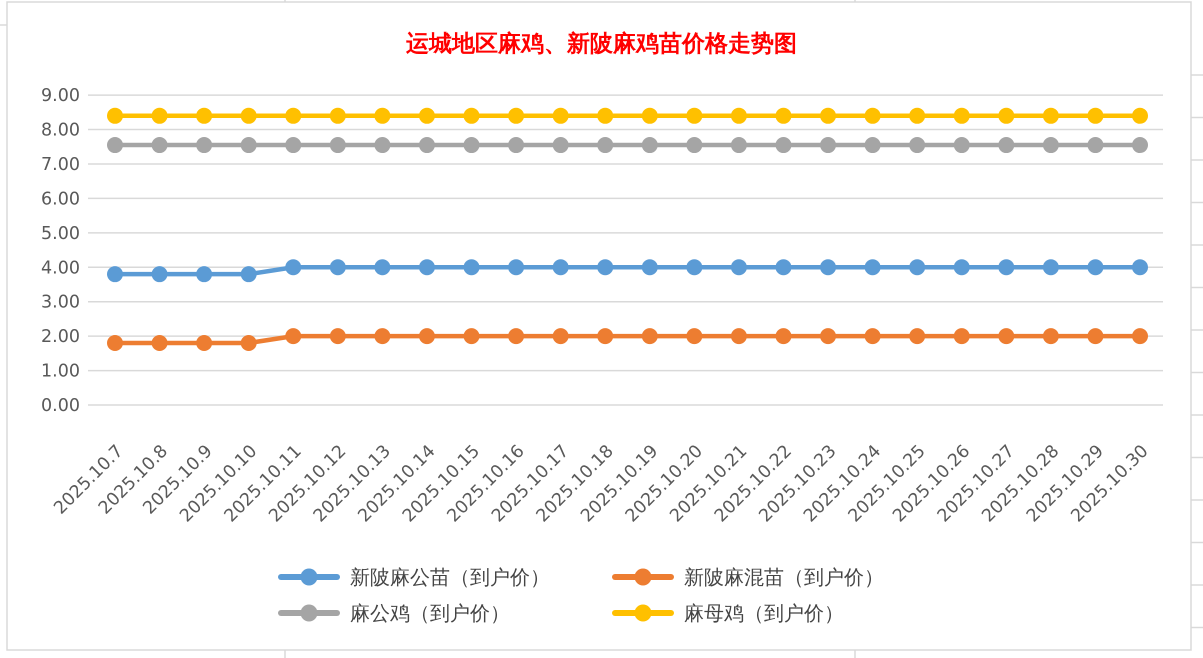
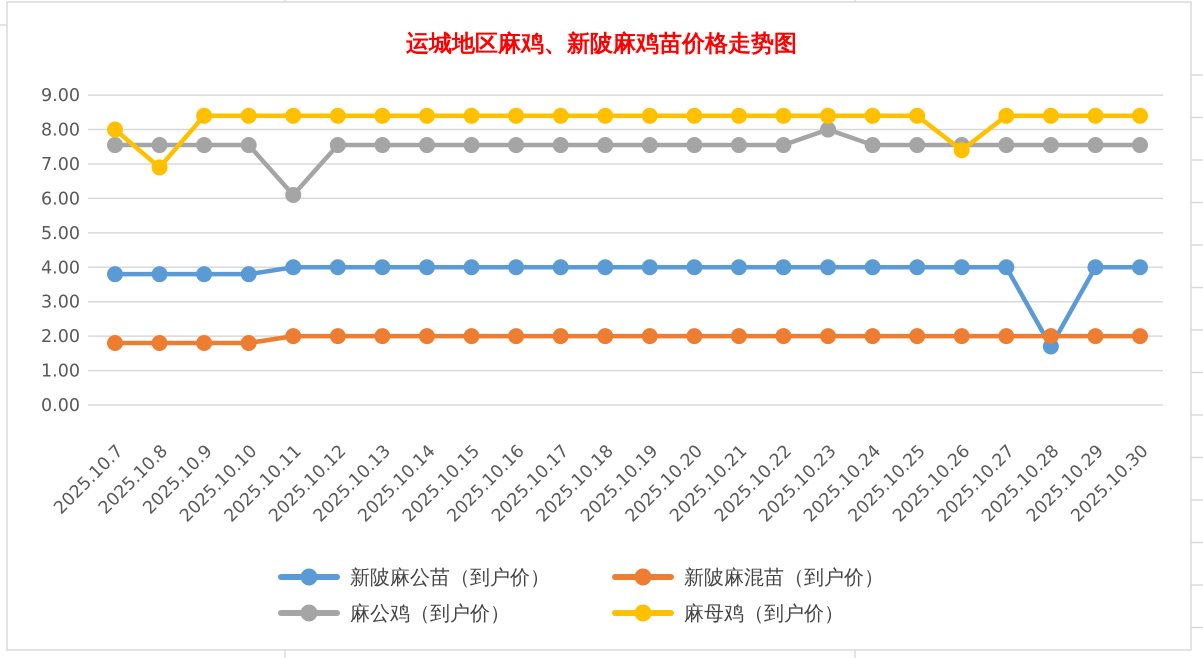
麻母鸡（到户价）/2025.10.7: 8.4 -> 8.0
麻母鸡（到户价）/2025.10.8: 8.4 -> 6.9
麻公鸡（到户价）/2025.10.11: 7.5 -> 6.1
麻公鸡（到户价）/2025.10.23: 7.5 -> 8.0
麻母鸡（到户价）/2025.10.26: 8.4 -> 7.4
新陂麻公苗（到户价）/2025.10.28: 4.0 -> 1.7
